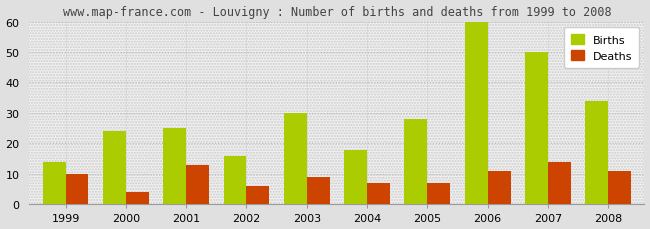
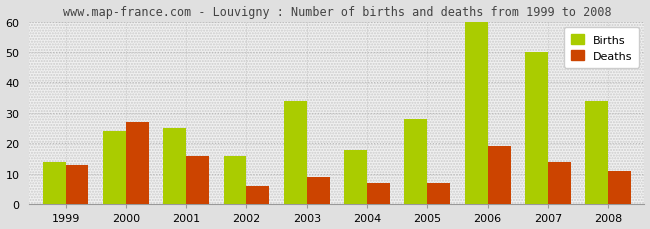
Deaths/1999: 10 -> 13
Deaths/2000: 4 -> 27
Deaths/2001: 13 -> 16
Births/2003: 30 -> 34
Deaths/2006: 11 -> 19
